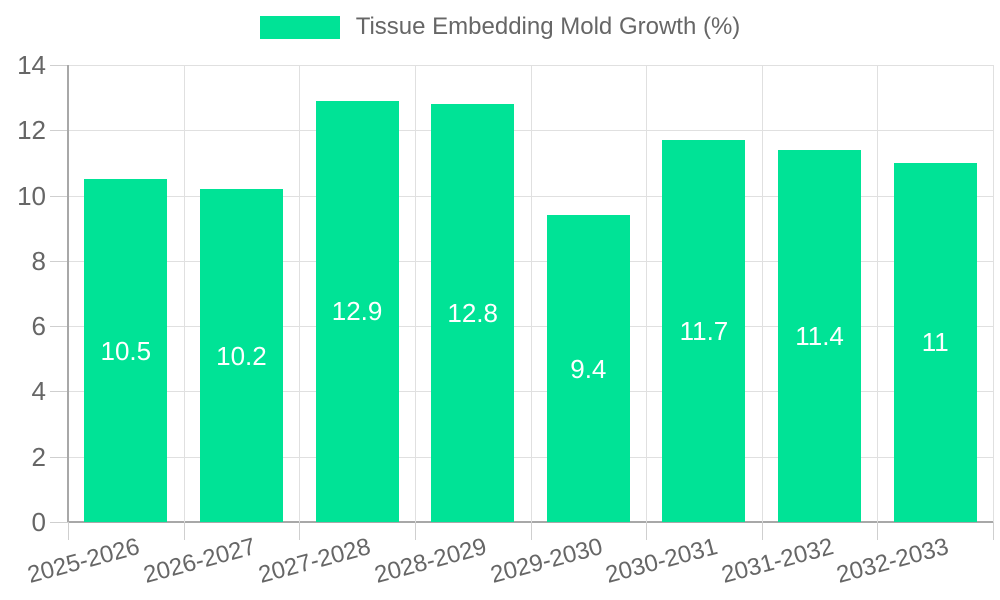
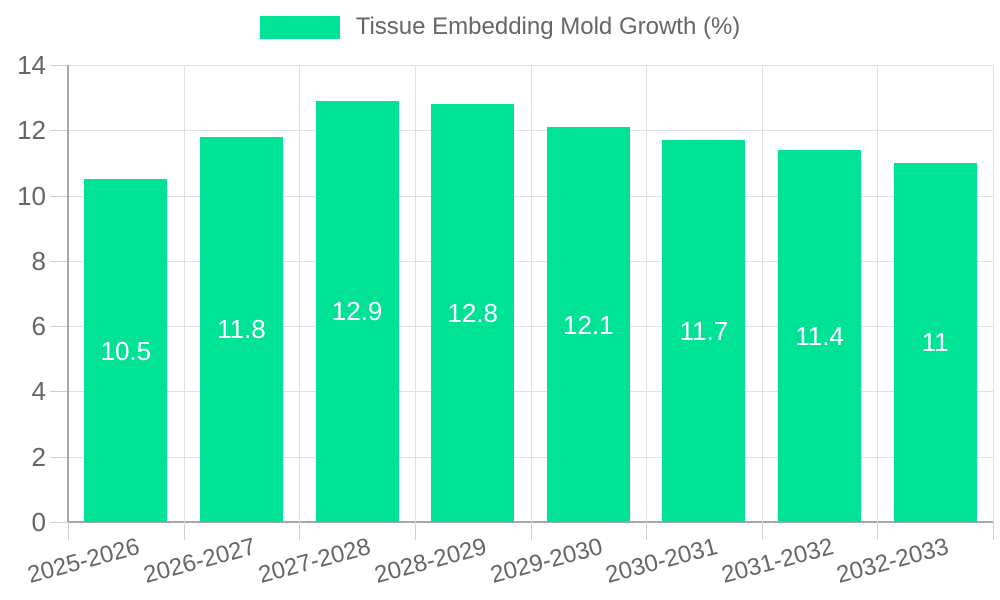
2026-2027: 10.2 -> 11.8
2029-2030: 9.4 -> 12.1
